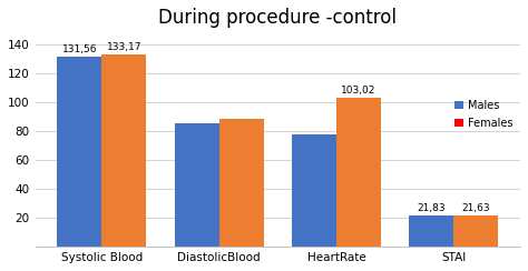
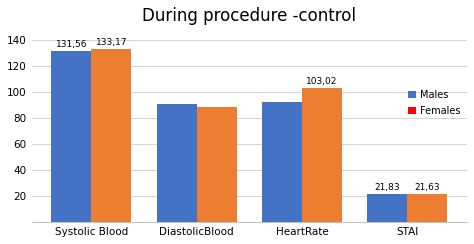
Males/DiastolicBlood: 85 -> 91
Males/HeartRate: 78 -> 92
